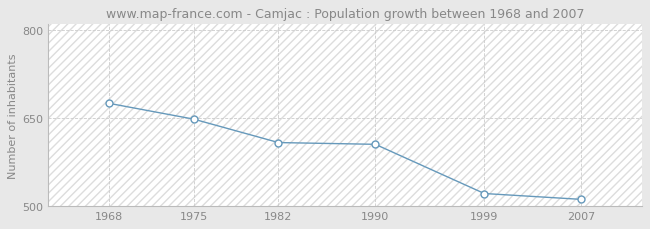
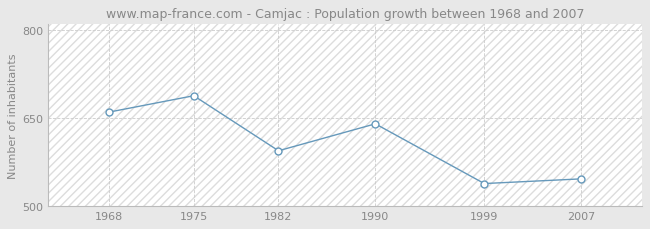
1968: 675 -> 660
1975: 648 -> 688
1982: 608 -> 594
1990: 605 -> 640
1999: 521 -> 538
2007: 511 -> 546
